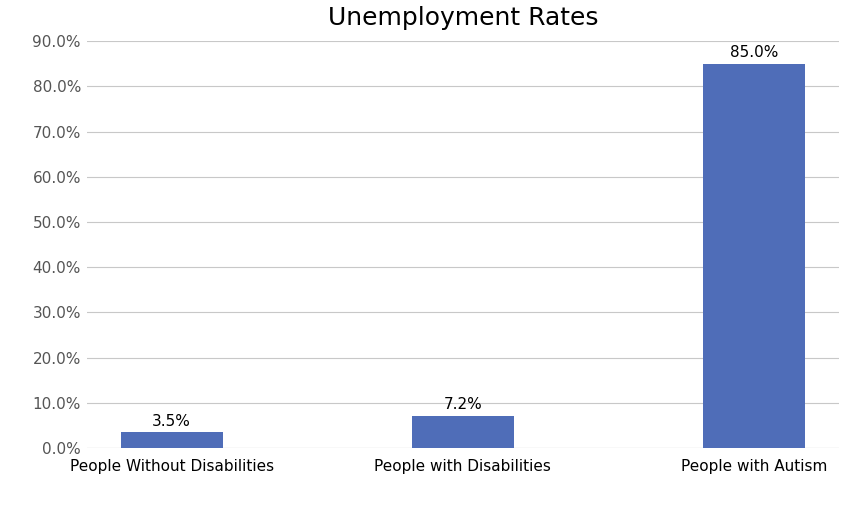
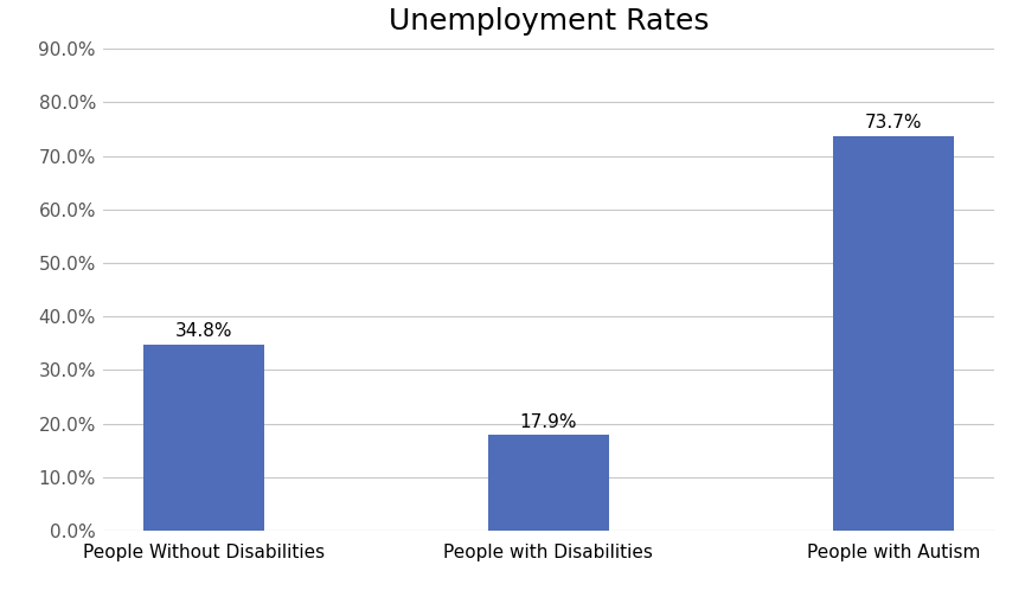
People Without Disabilities: 3.5% -> 34.8%
People with Disabilities: 7.2% -> 17.9%
People with Autism: 85.0% -> 73.7%
